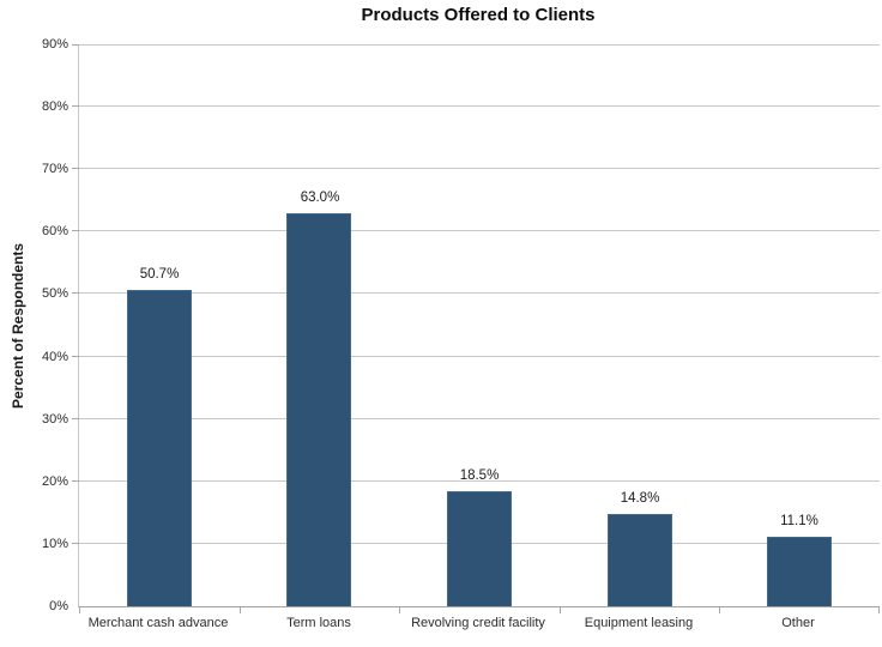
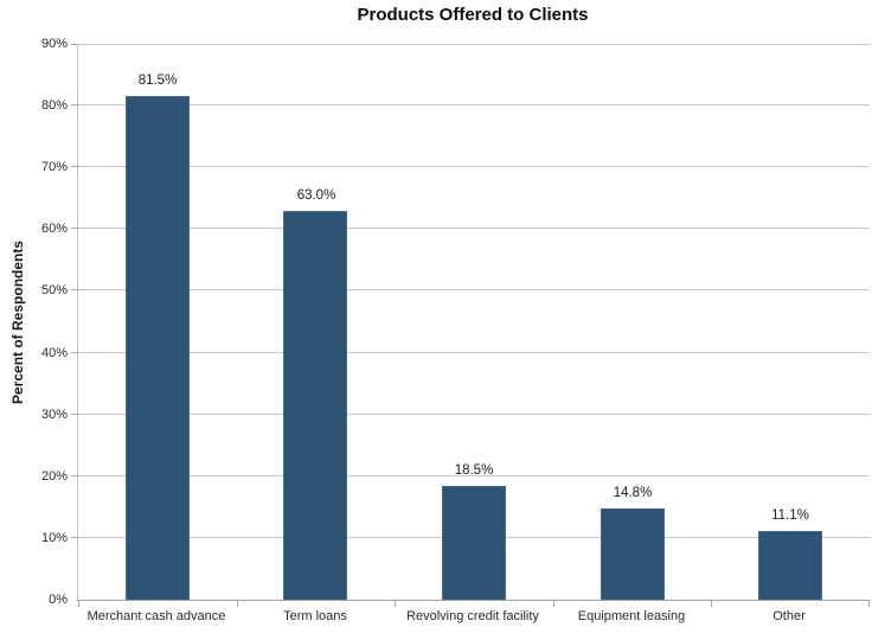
Merchant cash advance: 50.7% -> 81.5%
